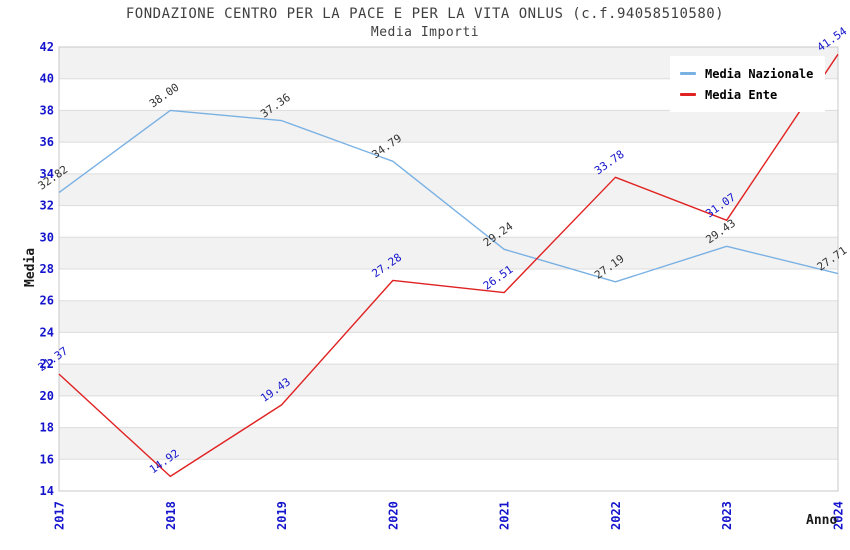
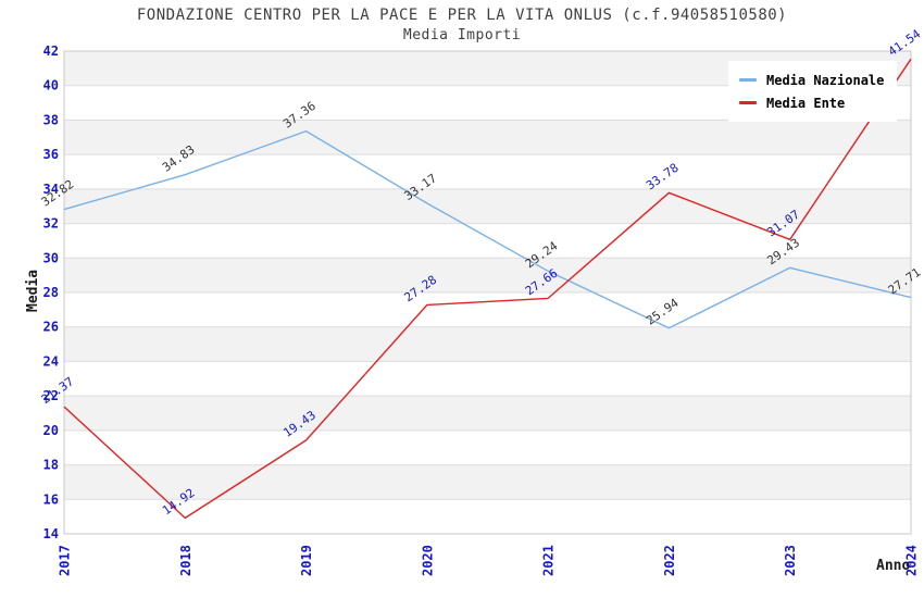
Media Nazionale/2018: 38.00 -> 34.83
Media Nazionale/2020: 34.79 -> 33.17
Media Ente/2021: 26.51 -> 27.66
Media Nazionale/2022: 27.19 -> 25.94
